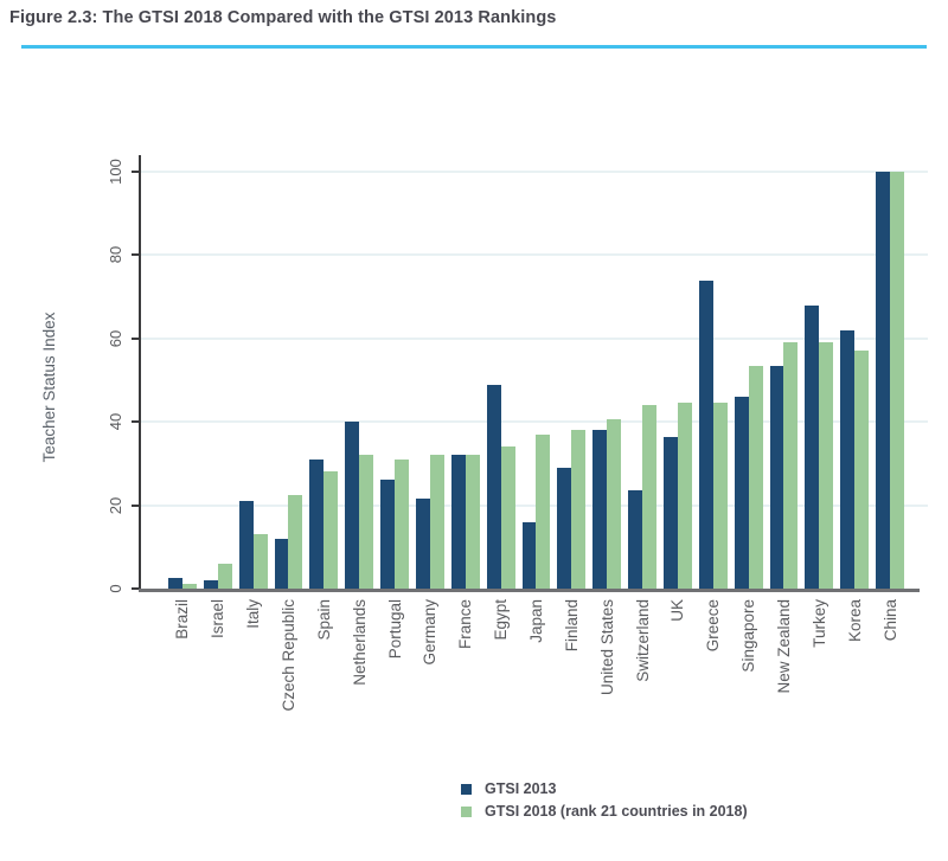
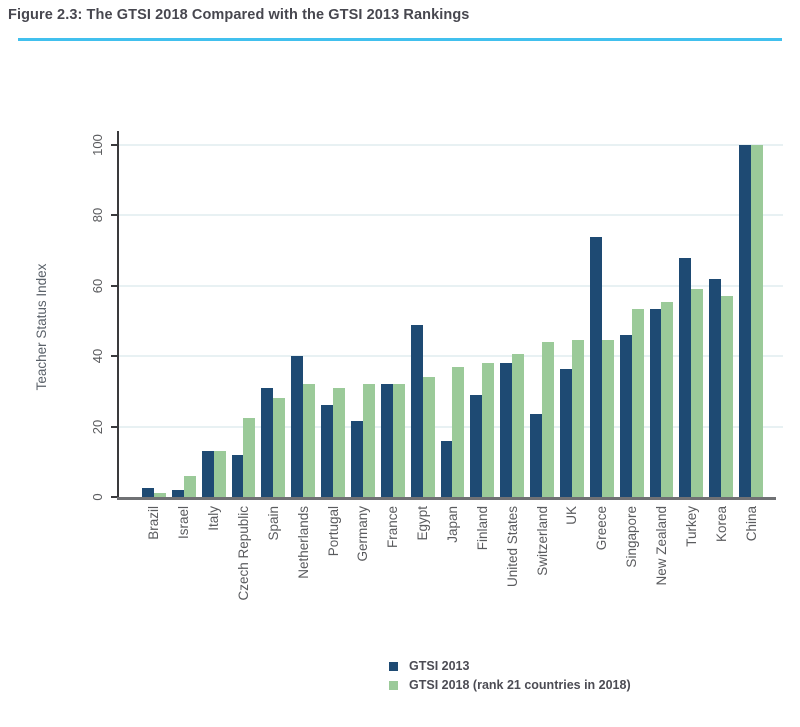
GTSI 2013/Italy: 21 -> 13
GTSI 2018 (rank 21 countries in 2018)/New Zealand: 59 -> 56
